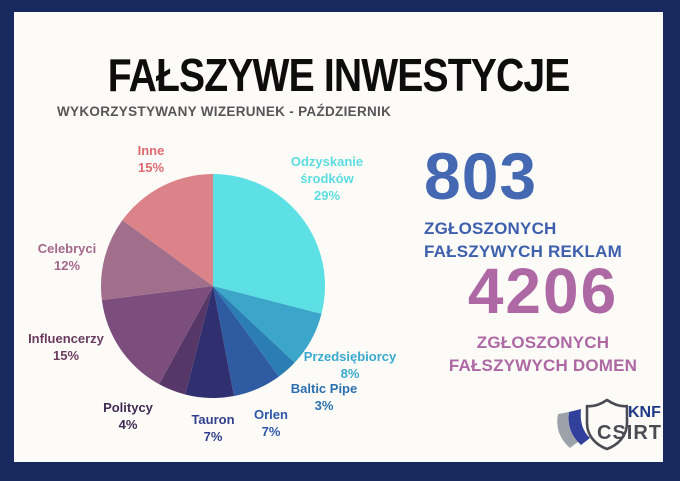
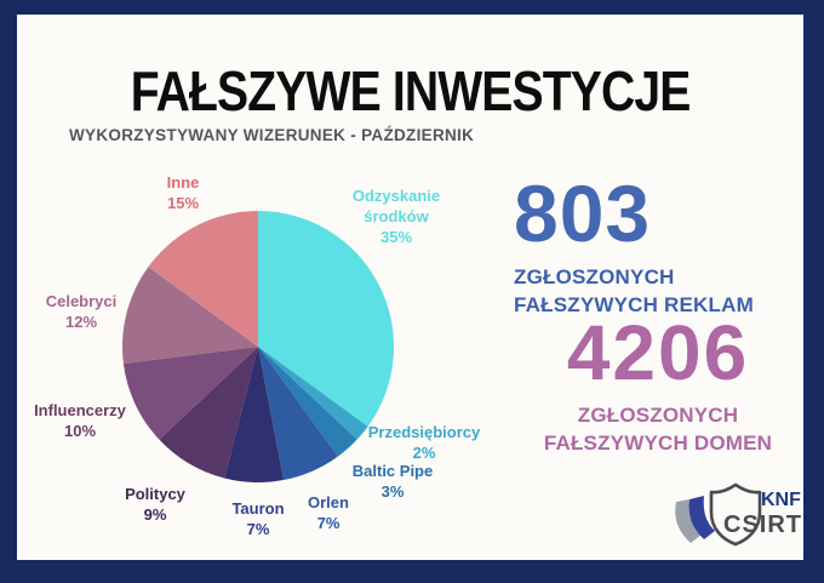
Odzyskanie środków: 29% -> 35%
Przedsiębiorcy: 8% -> 2%
Politycy: 4% -> 9%
Influencerzy: 15% -> 10%
